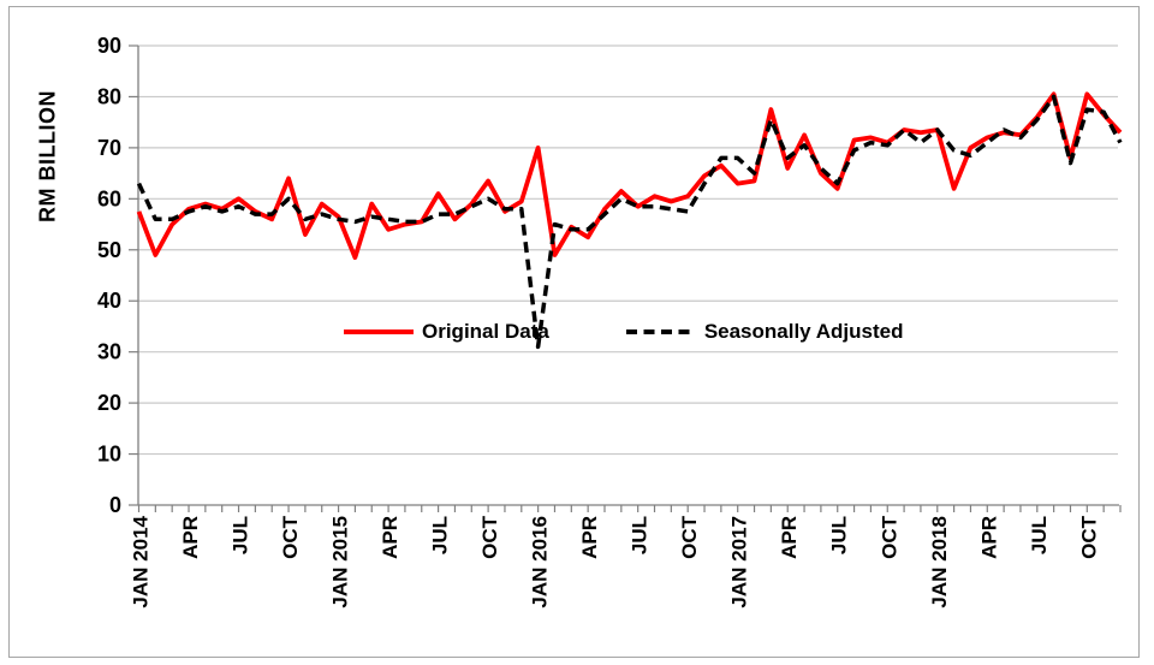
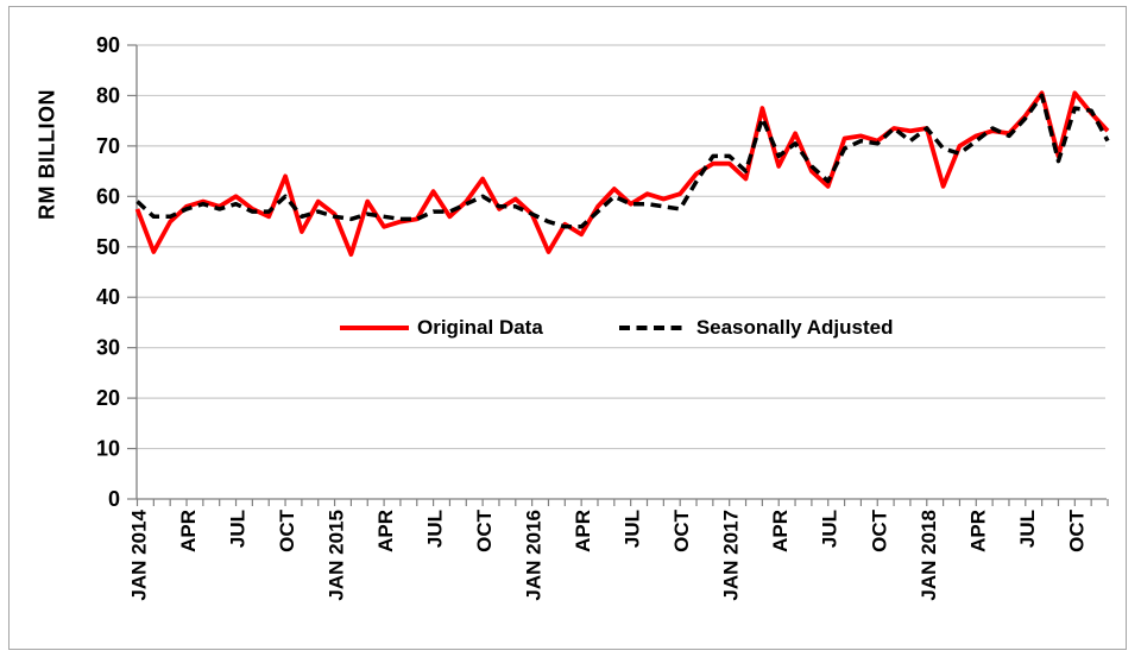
Seasonally Adjusted/JAN 2014: 63 -> 59
Original Data/JAN 2016: 70 -> 56
Seasonally Adjusted/JAN 2016: 31 -> 56
Original Data/JAN 2017: 63 -> 66
